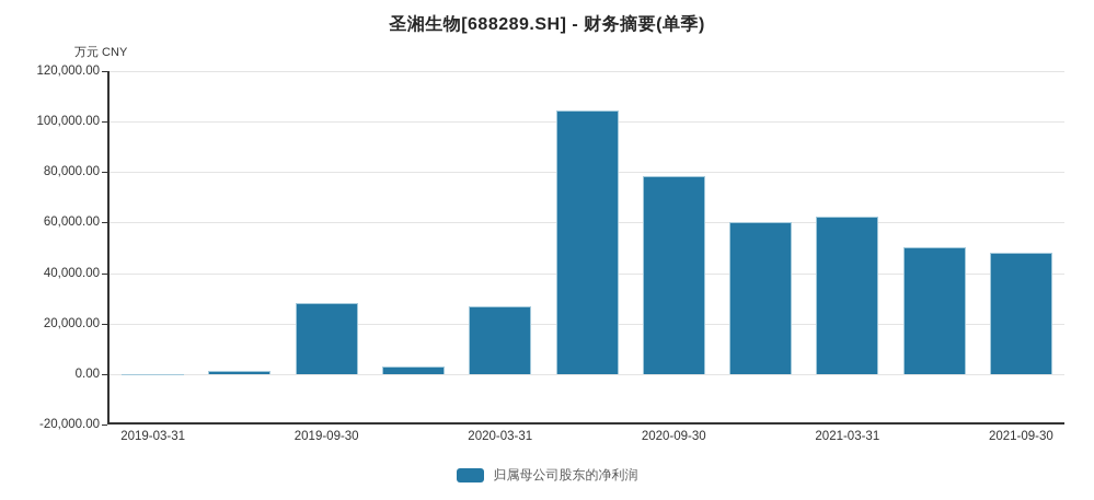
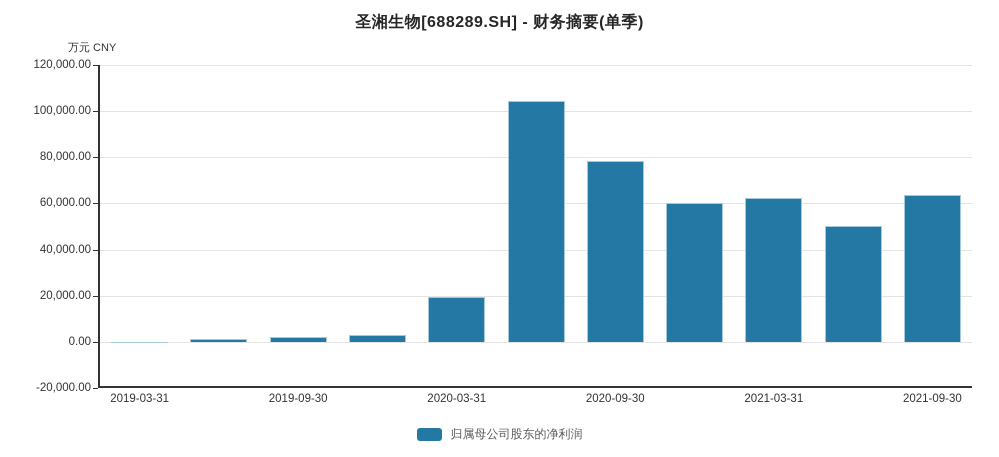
2019-09-30: 28000 -> 2000
2020-03-31: 27000 -> 19000
2021-09-30: 48000 -> 64000
